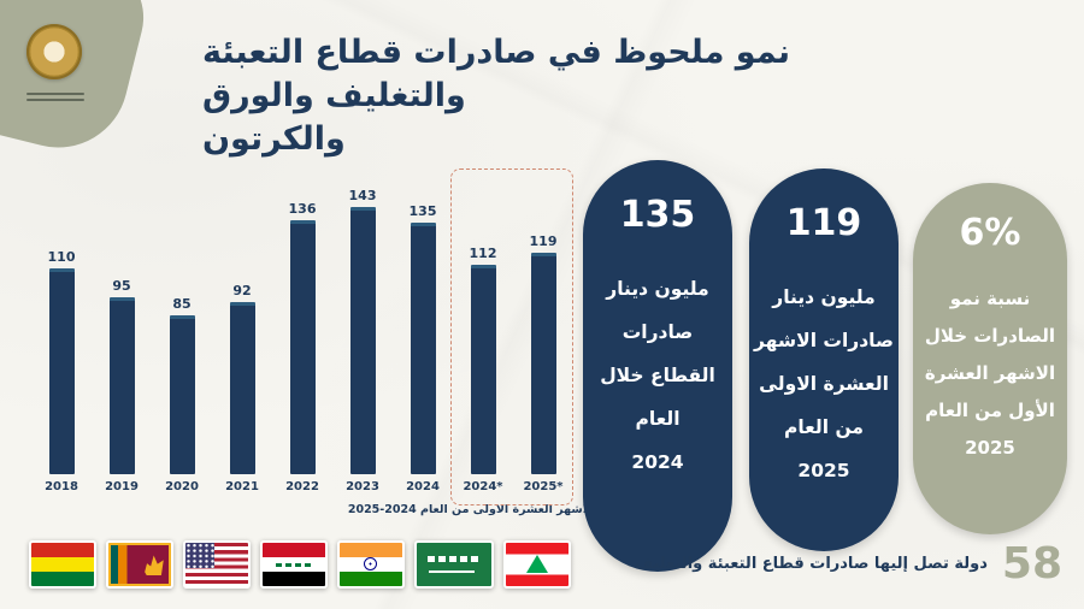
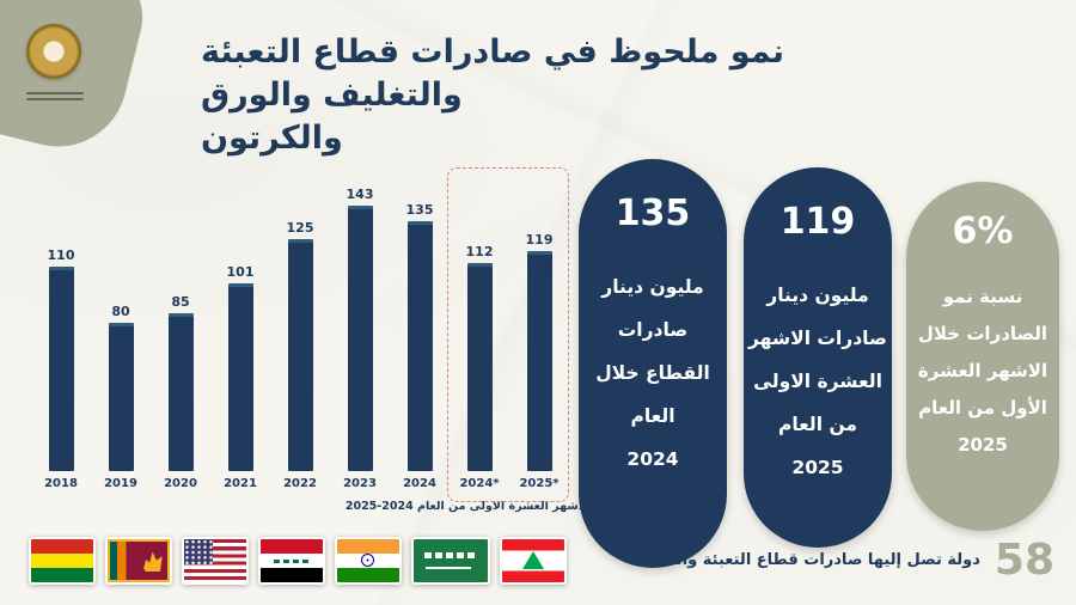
2019: 95 -> 80
2021: 92 -> 101
2022: 136 -> 125
